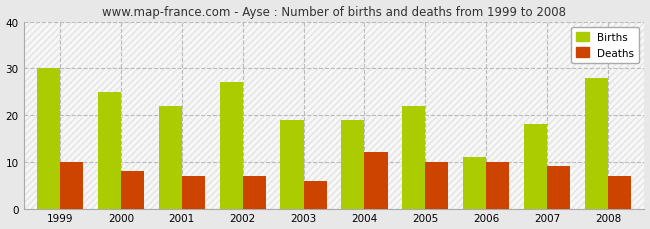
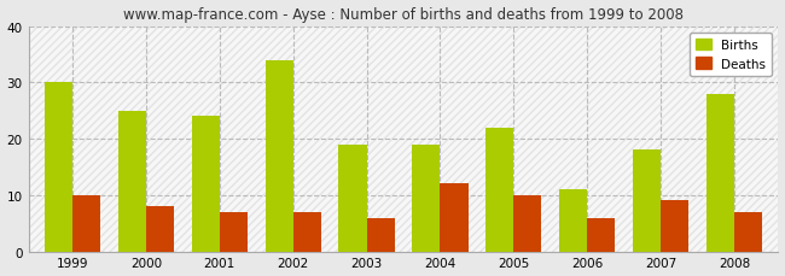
Births/2001: 22 -> 24
Births/2002: 27 -> 34
Deaths/2006: 10 -> 6
